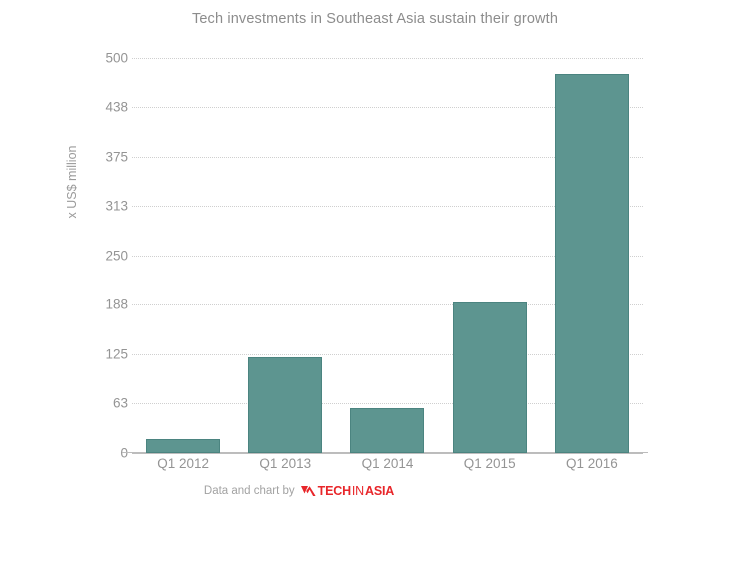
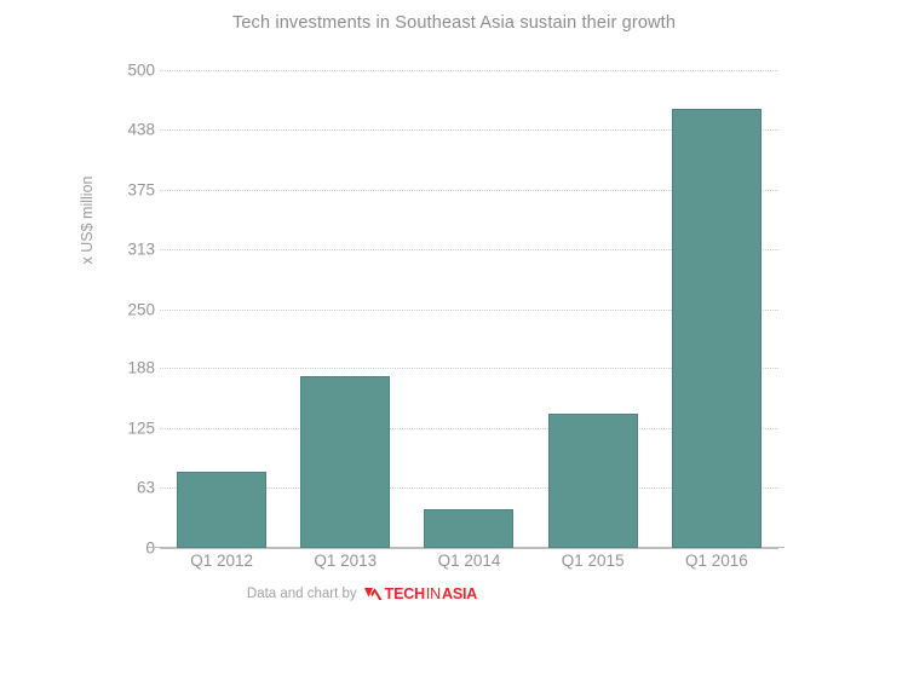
Q1 2012: 20 -> 80
Q1 2013: 120 -> 180
Q1 2014: 60 -> 40
Q1 2015: 190 -> 140
Q1 2016: 480 -> 460
